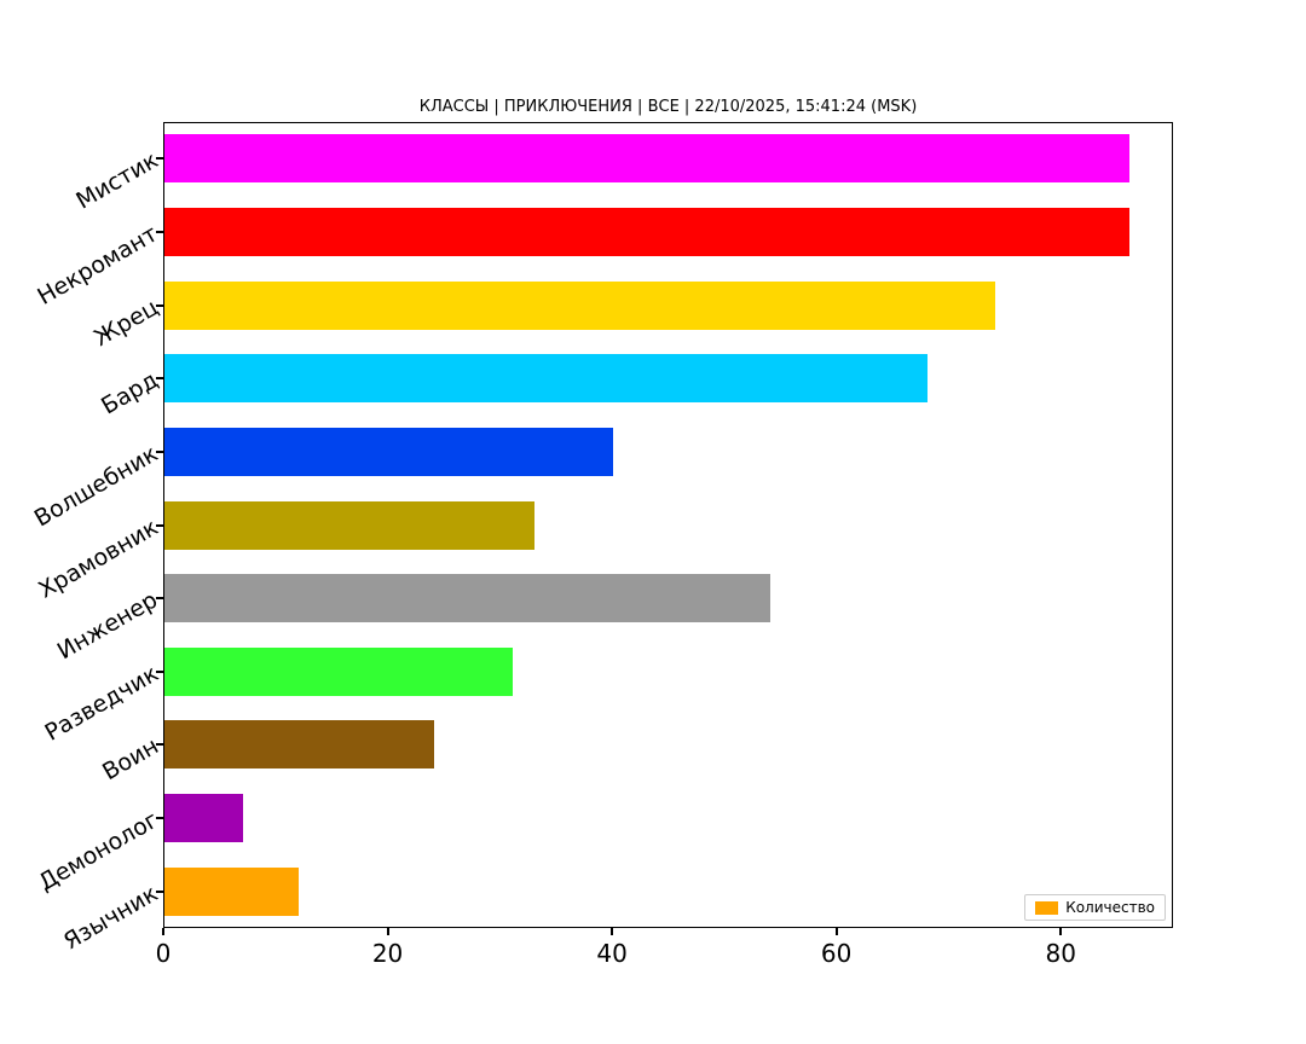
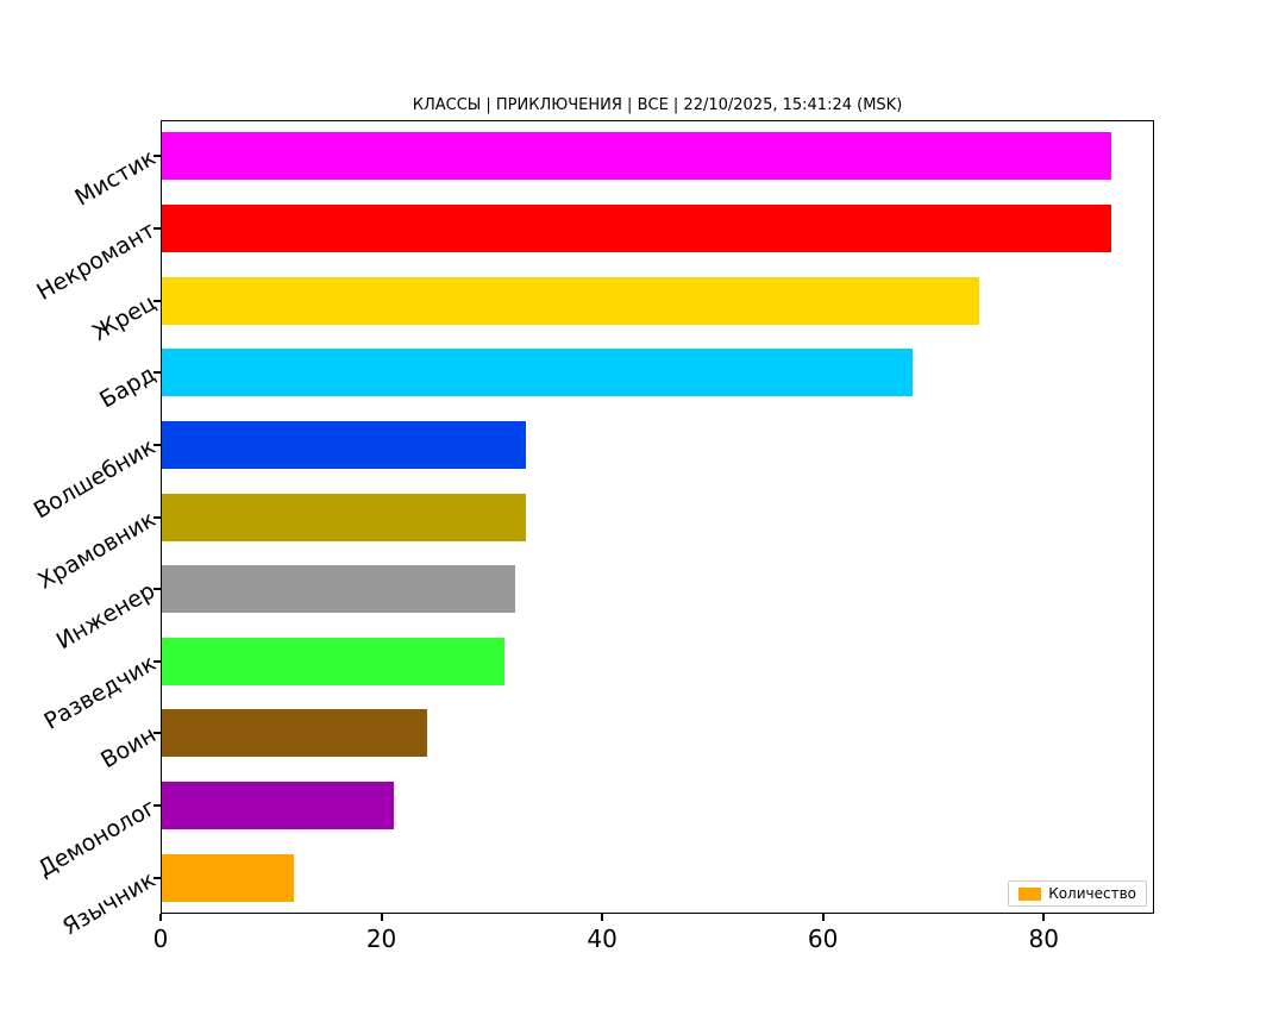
Волшебник: 40 -> 33
Инженер: 54 -> 32
Демонолог: 7 -> 21
